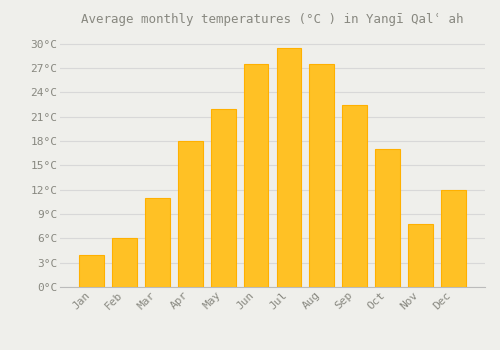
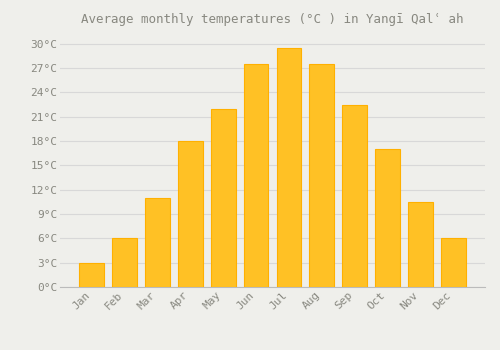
Jan: 4.0°C -> 3.0°C
Nov: 7.8°C -> 10.5°C
Dec: 12.0°C -> 6.0°C
